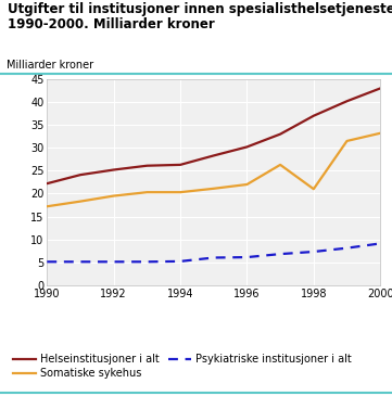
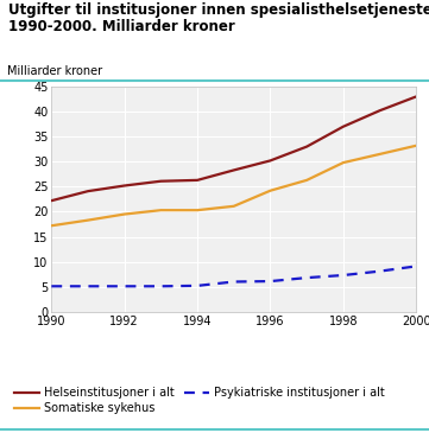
Somatiske sykehus/1996: 22.0 -> 24.2
Somatiske sykehus/1998: 21.0 -> 29.8
